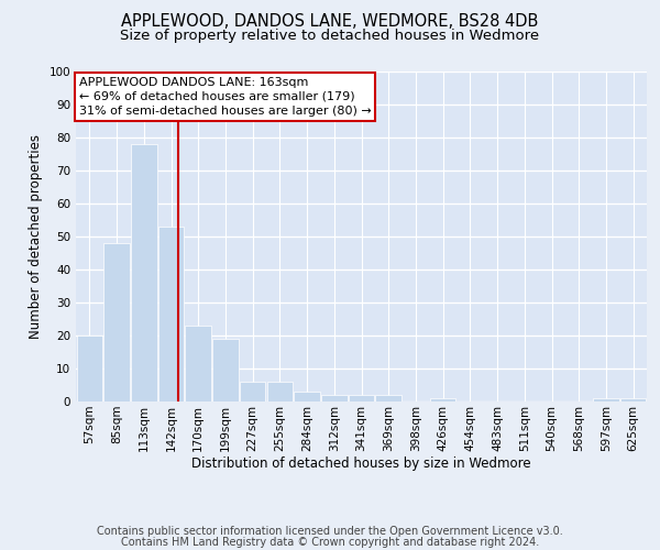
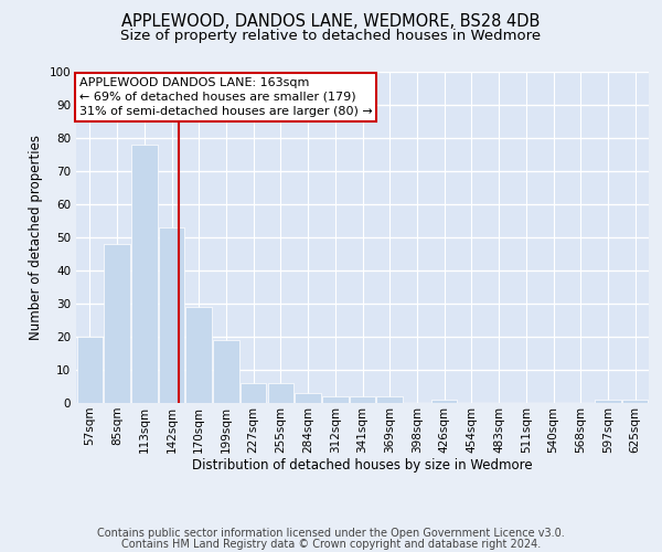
170sqm: 23 -> 29
